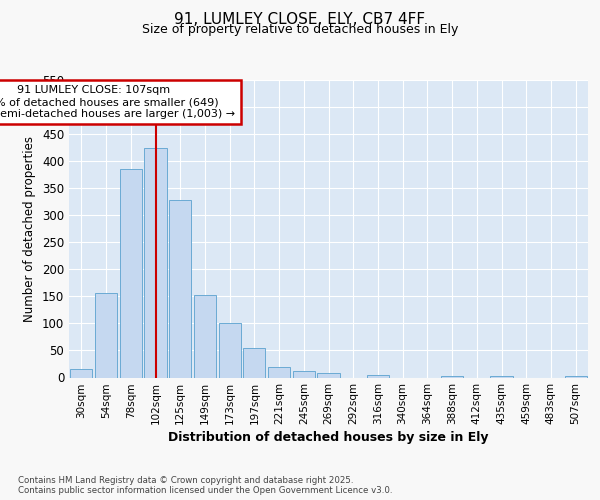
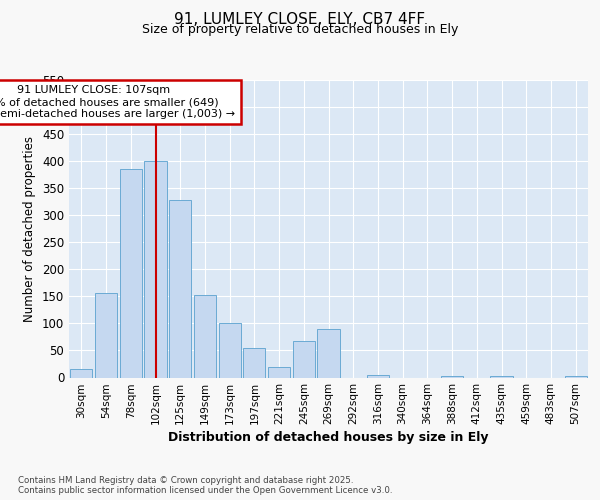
102sqm: 425 -> 400
245sqm: 12 -> 68
269sqm: 8 -> 90
